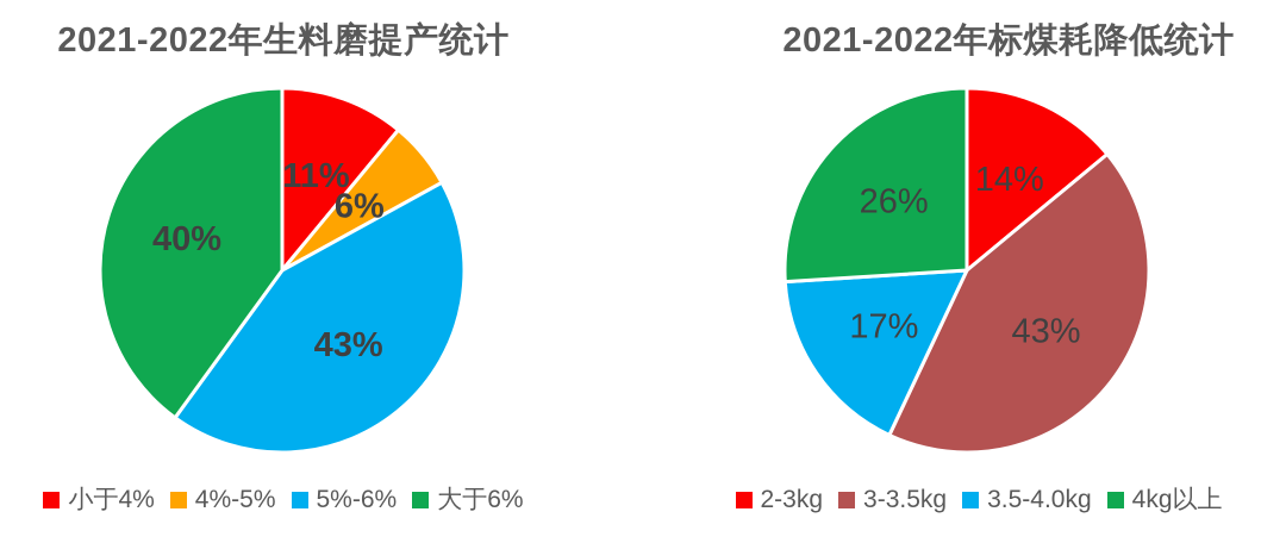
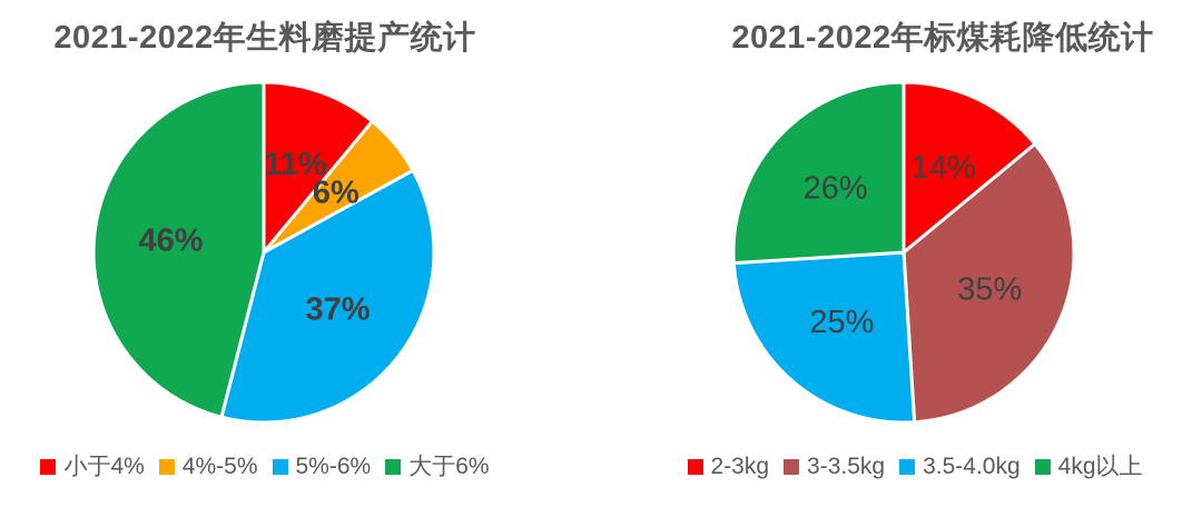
2021-2022年生料磨提产统计/5%-6%: 43% -> 37%
2021-2022年生料磨提产统计/大于6%: 40% -> 46%
2021-2022年标煤耗降低统计/3-3.5kg: 43% -> 35%
2021-2022年标煤耗降低统计/3.5-4.0kg: 17% -> 25%
